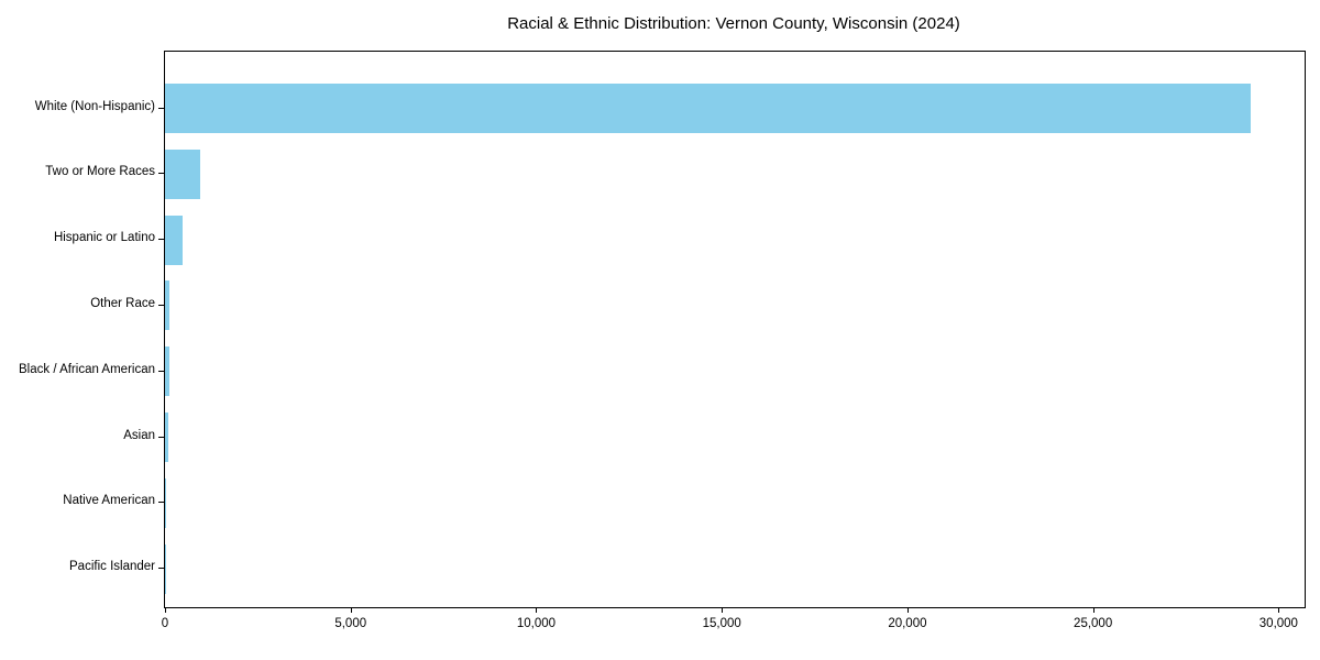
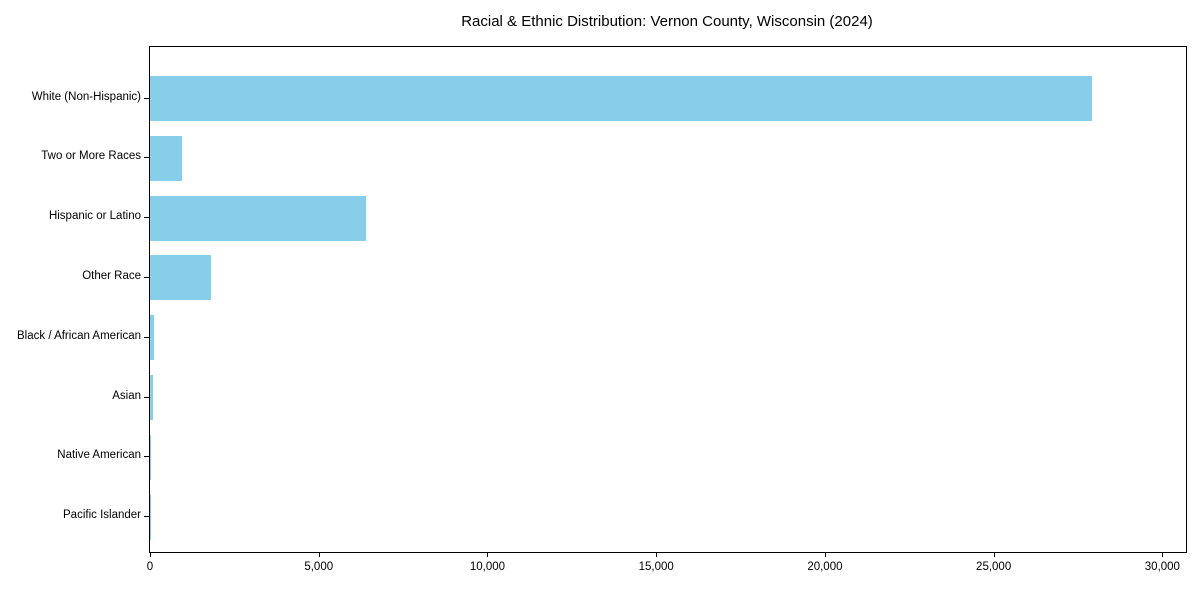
White (Non-Hispanic): 29200 -> 27900
Hispanic or Latino: 500 -> 6400
Other Race: 100 -> 1800
